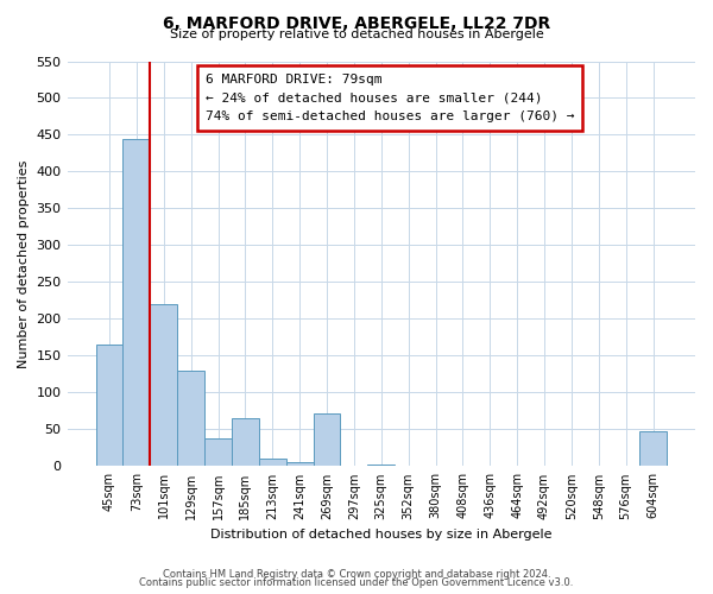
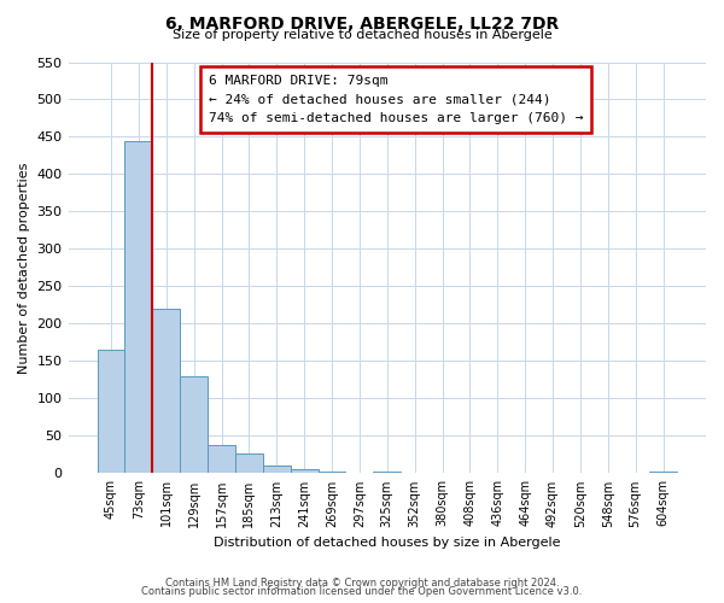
185sqm: 66 -> 26
269sqm: 72 -> 2
604sqm: 48 -> 2
